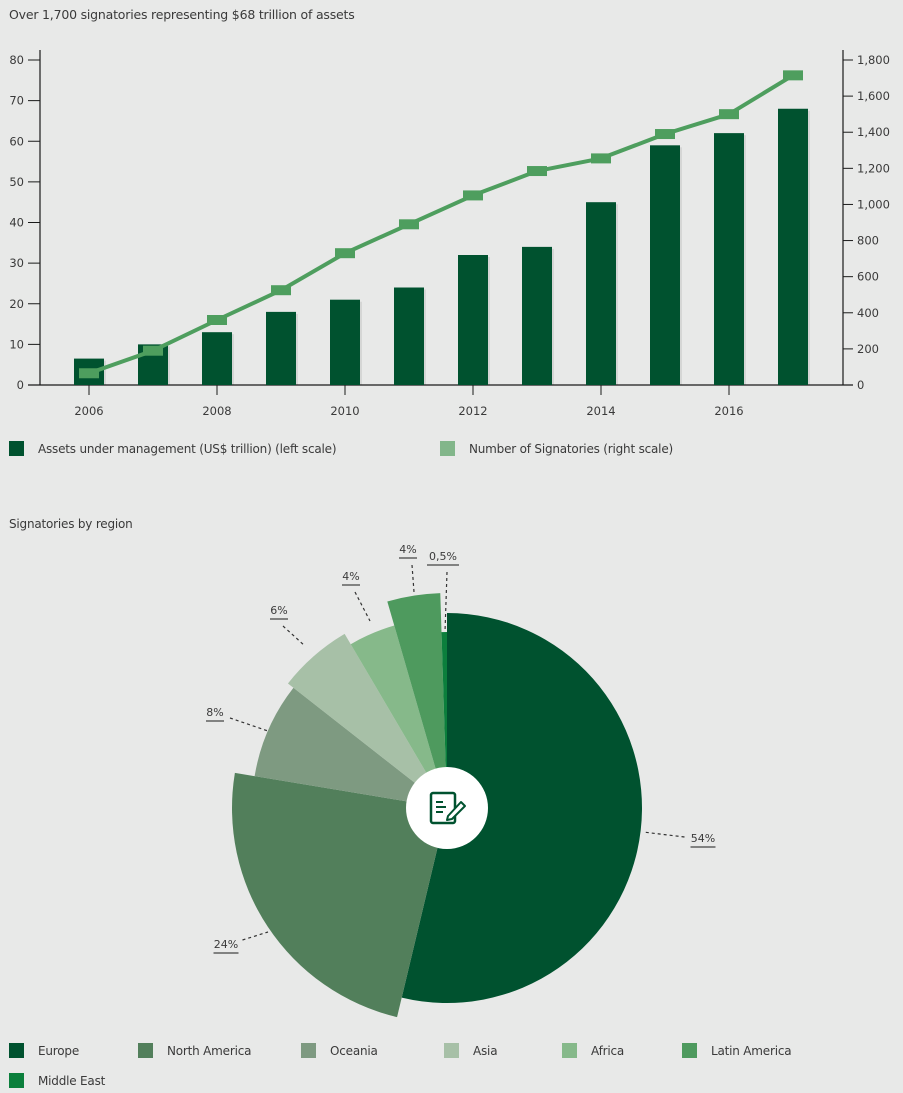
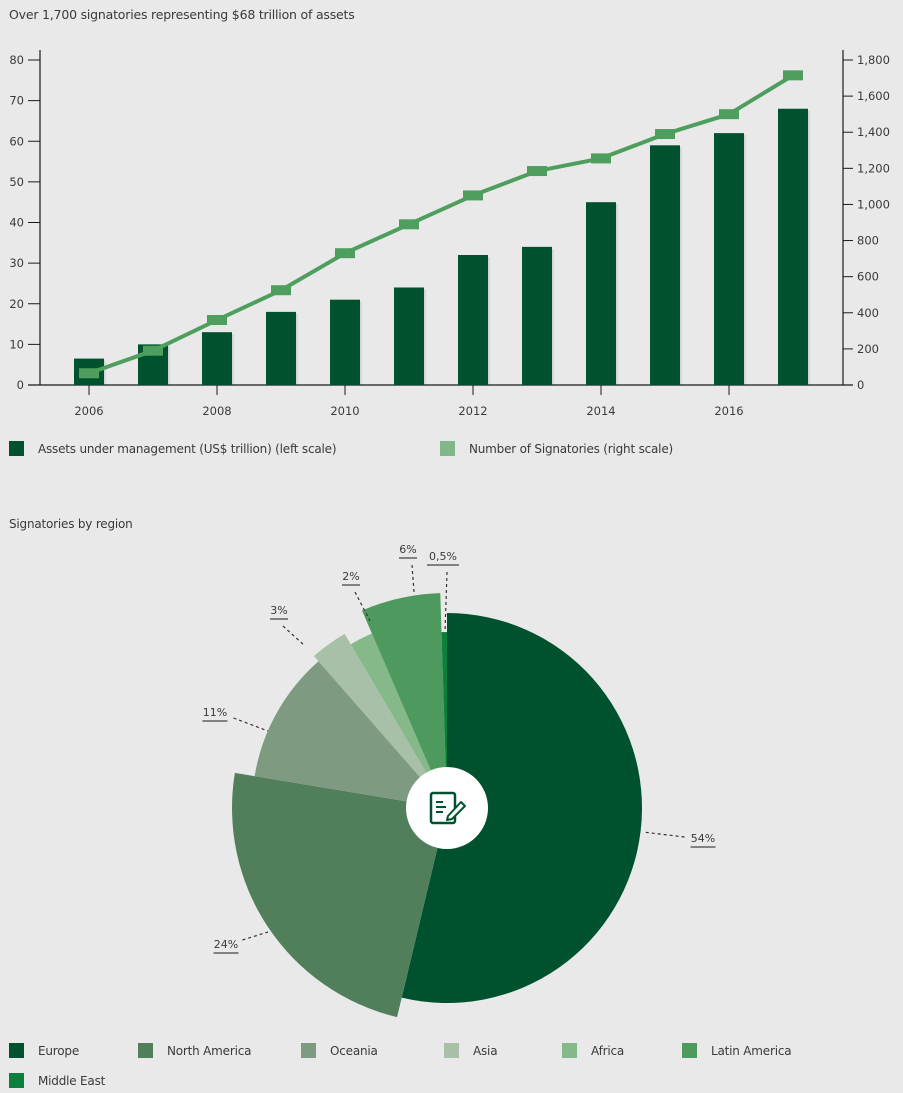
Signatories by region/Oceania: 8% -> 11%
Signatories by region/Asia: 6% -> 3%
Signatories by region/Africa: 4% -> 2%
Signatories by region/Latin America: 4% -> 6%
